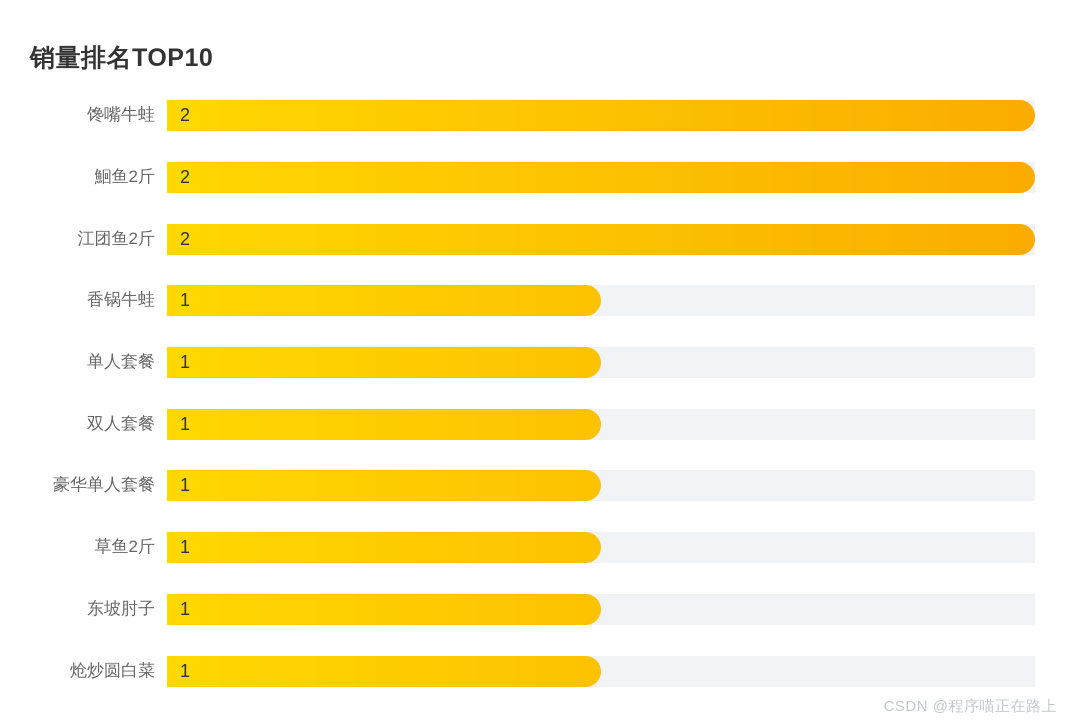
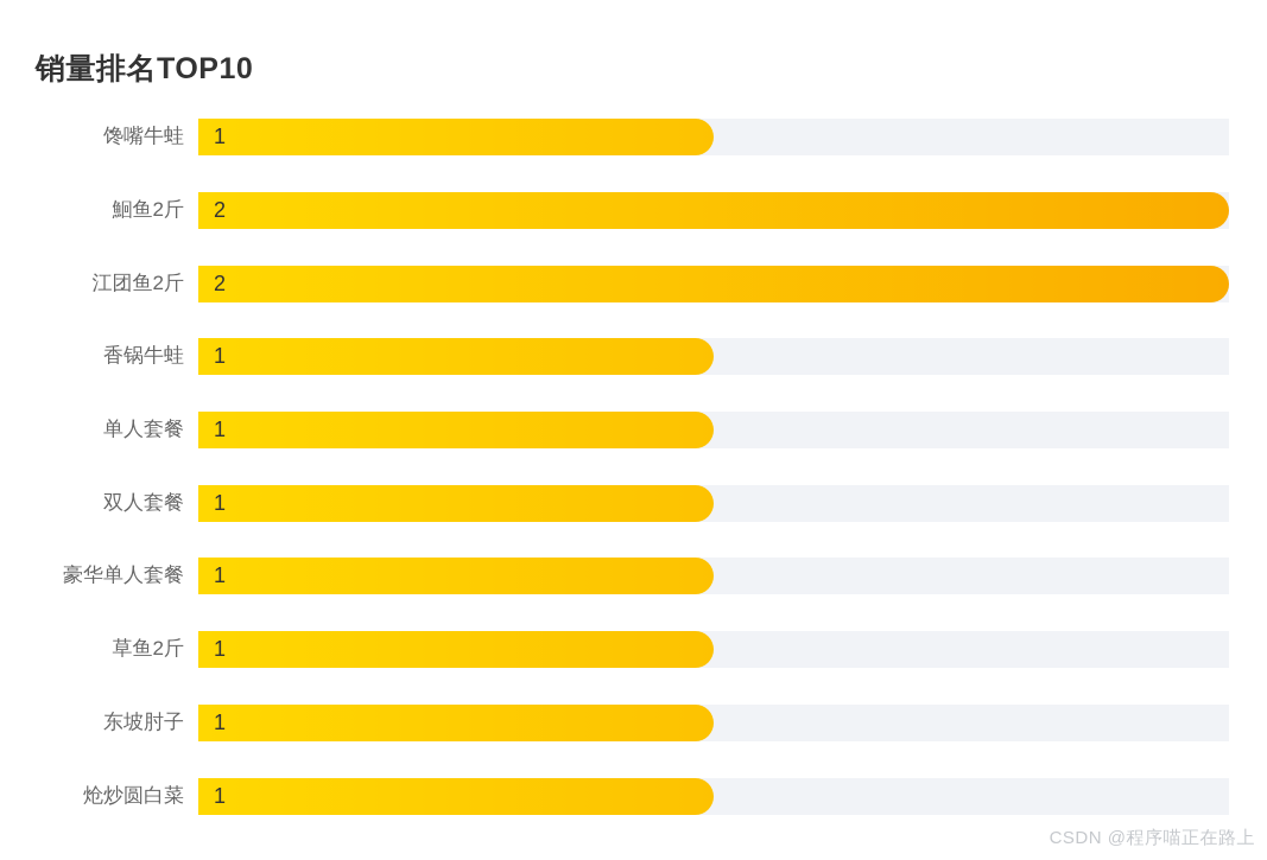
馋嘴牛蛙: 2 -> 1
